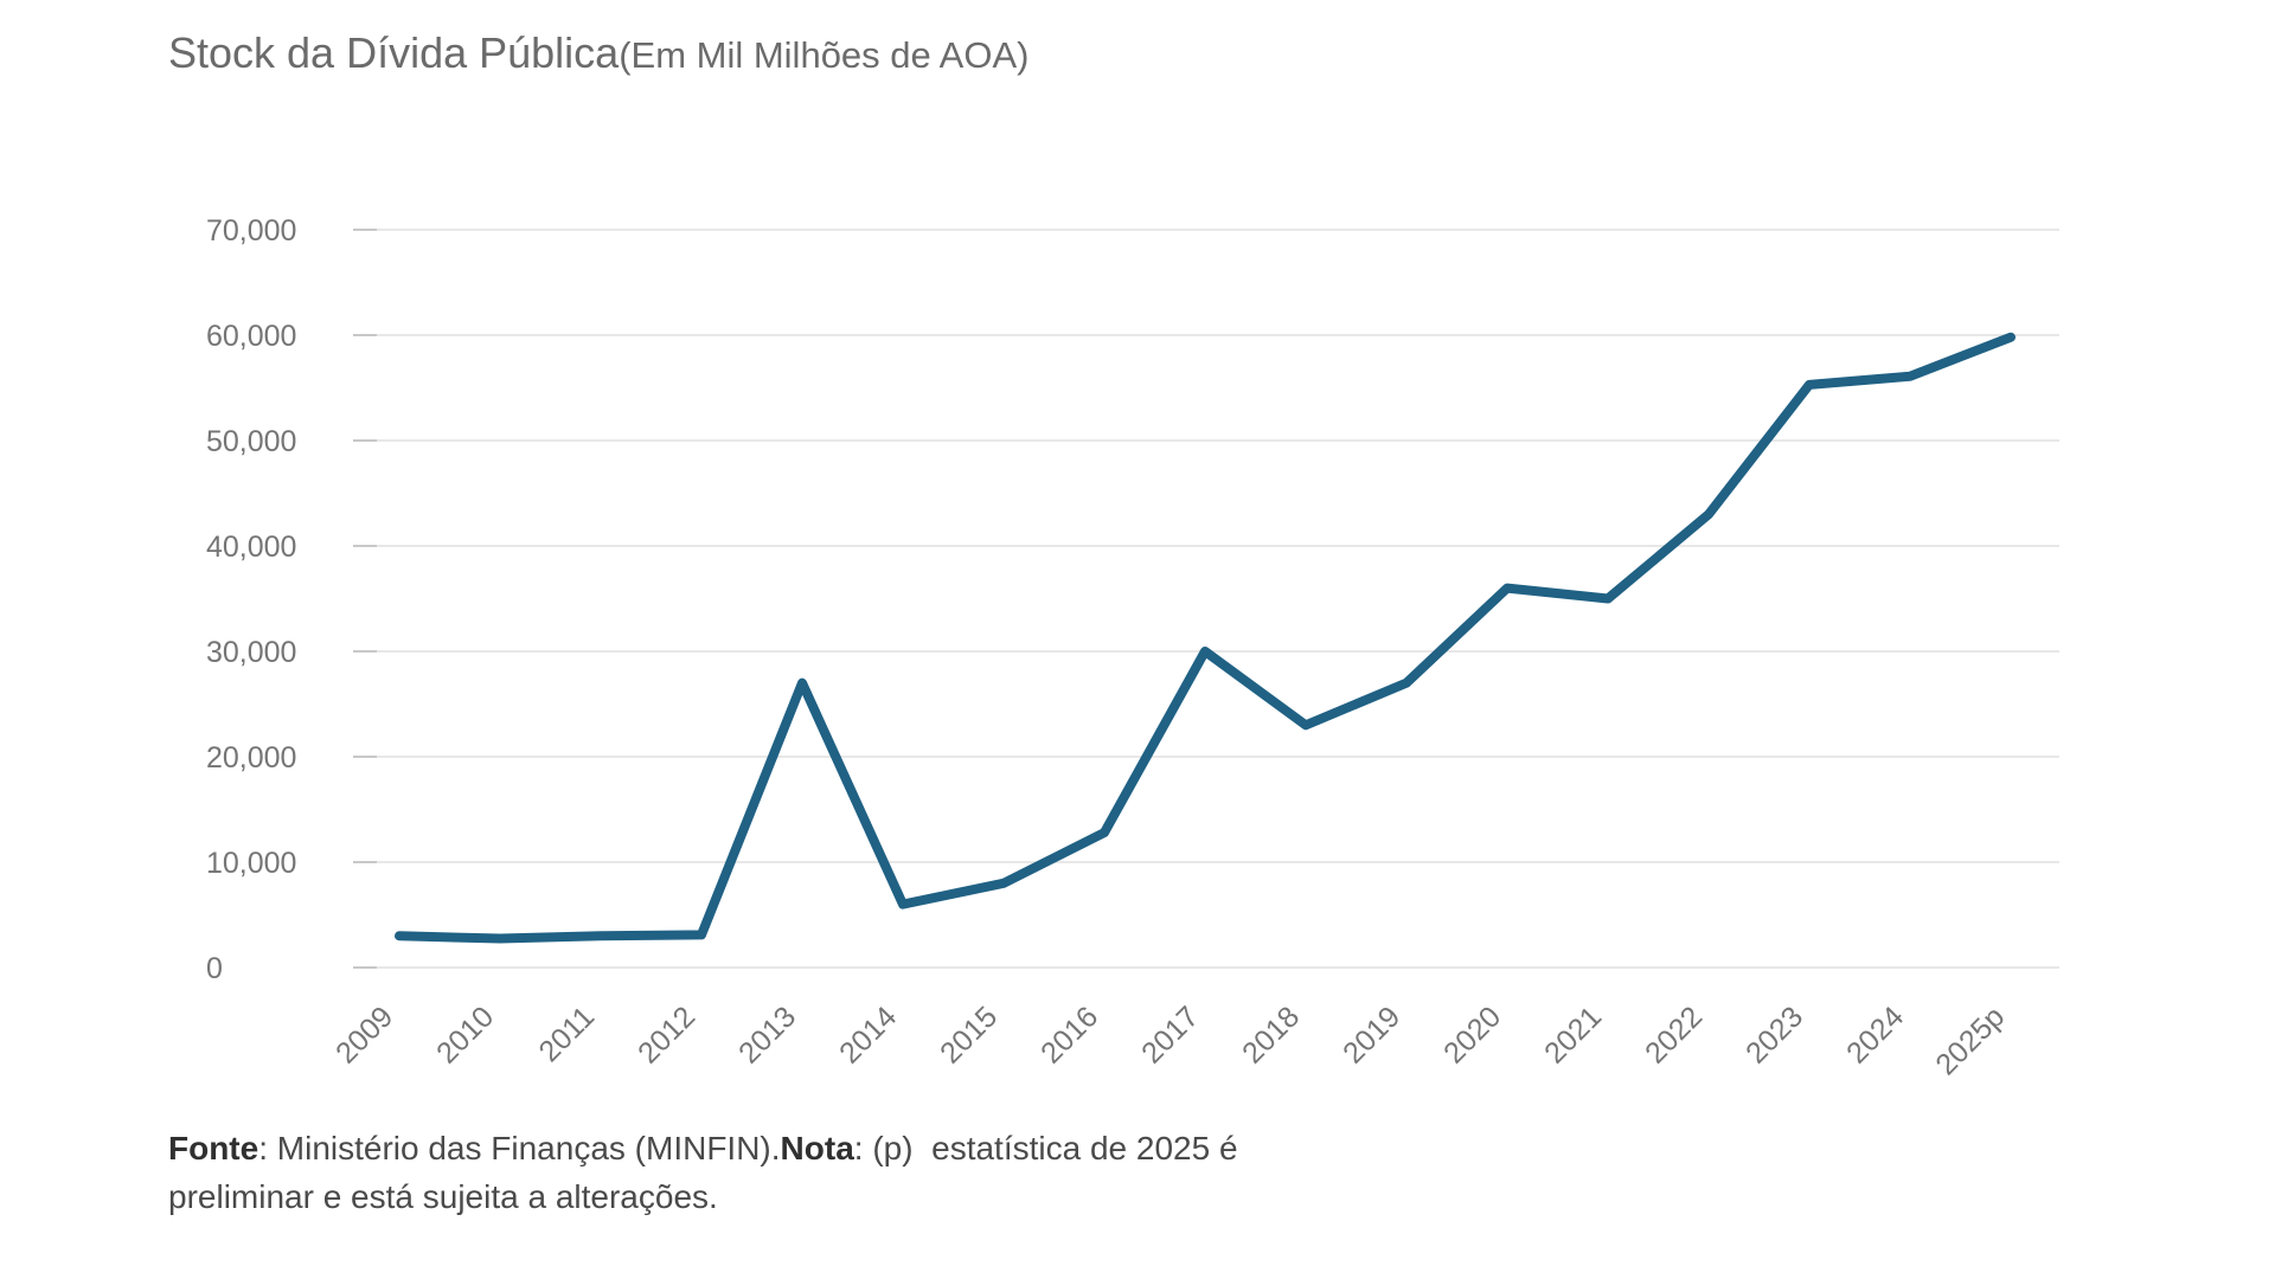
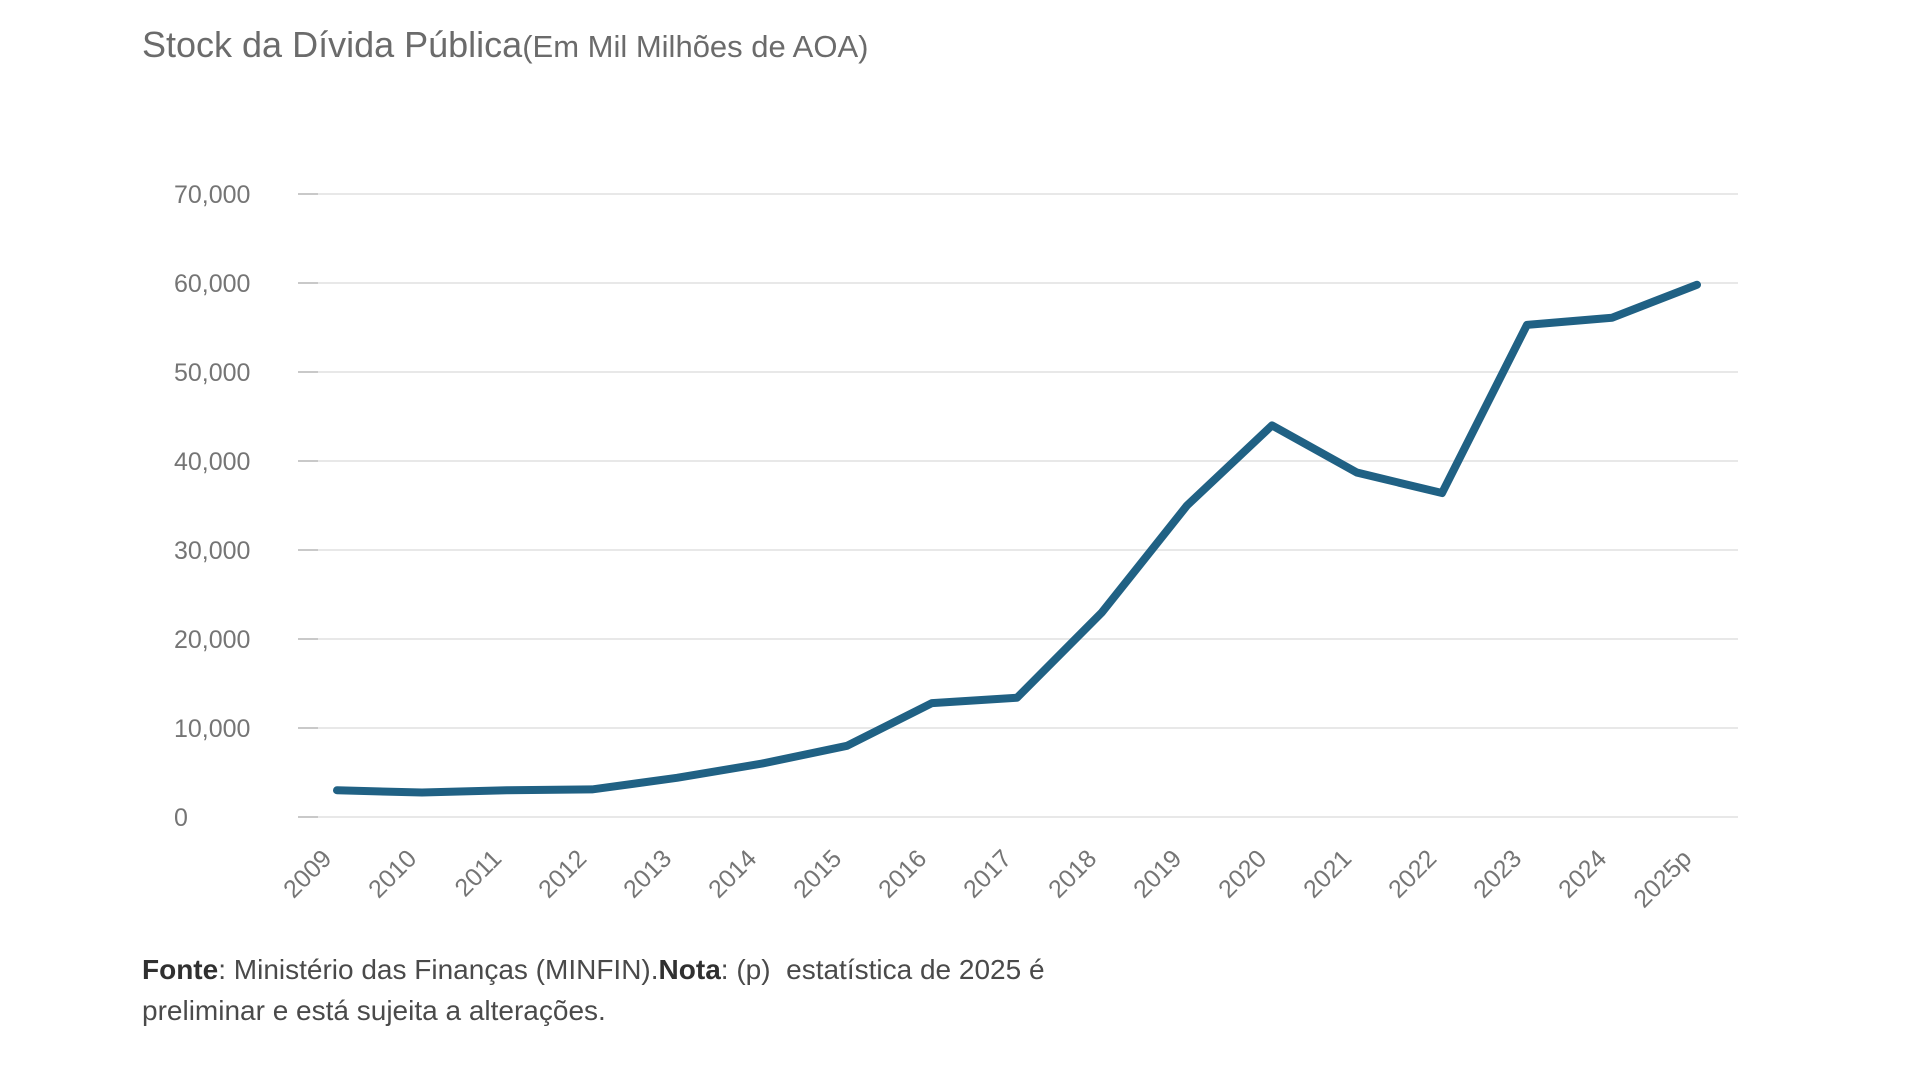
2013: 27000 -> 4000
2017: 30000 -> 13000
2019: 27000 -> 35000
2020: 36000 -> 44000
2021: 35000 -> 39000
2022: 43000 -> 36000
